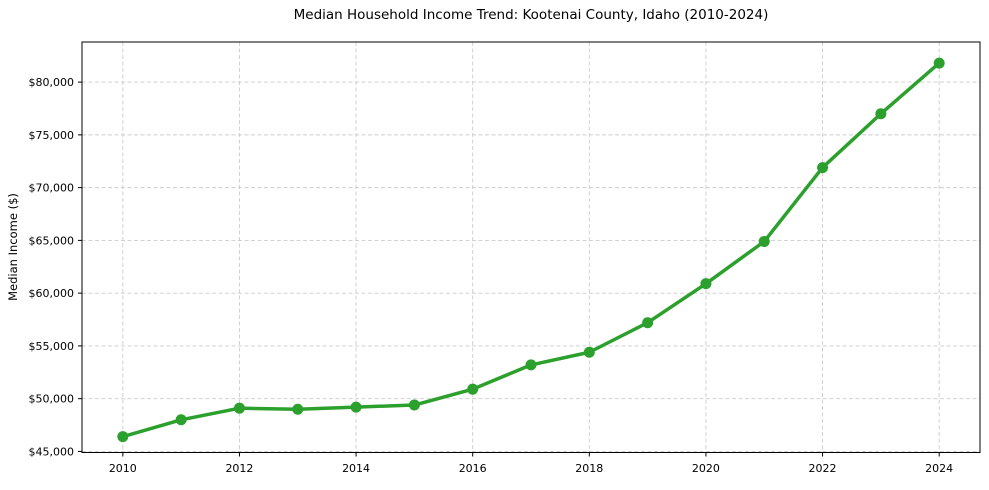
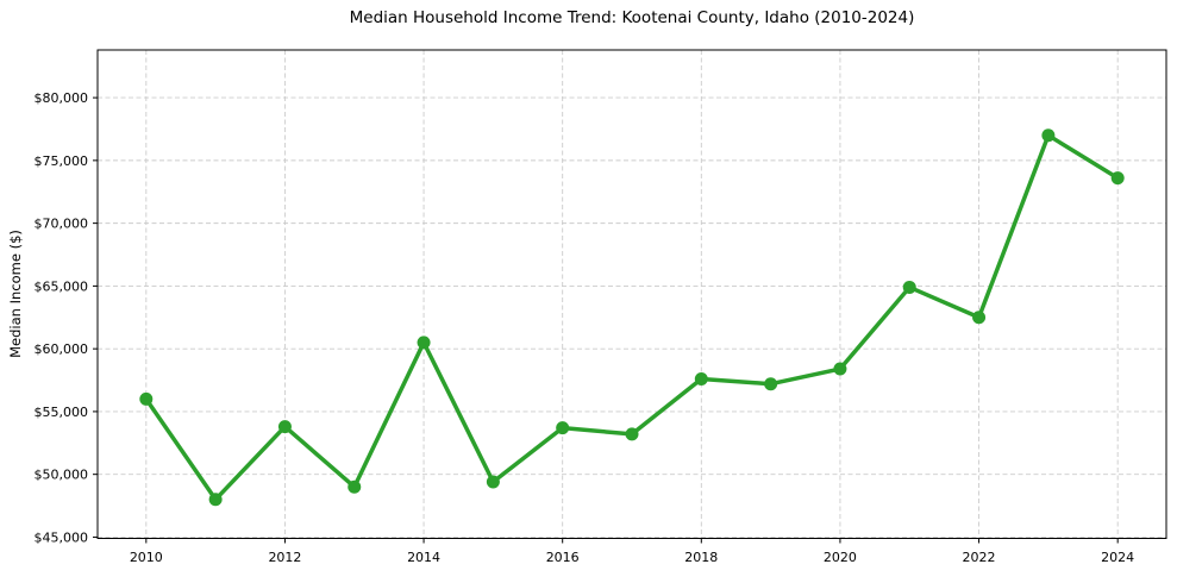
2010: $46400 -> $56000
2012: $49100 -> $53800
2014: $49200 -> $60500
2016: $50900 -> $53700
2018: $54400 -> $57600
2020: $60900 -> $58400
2022: $71900 -> $62500
2024: $81800 -> $73600
